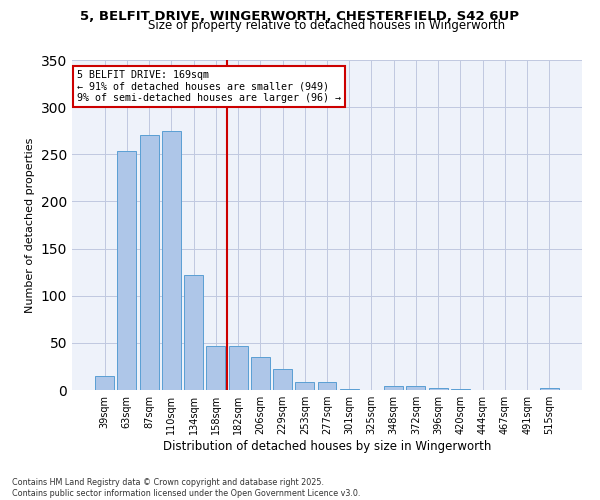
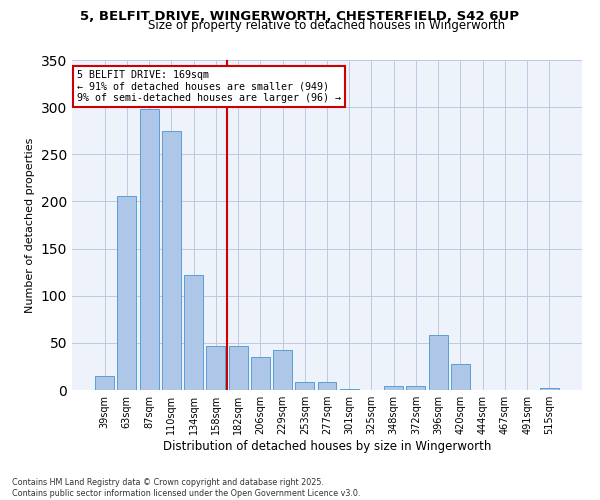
63sqm: 253 -> 206
87sqm: 270 -> 298
229sqm: 22 -> 42
396sqm: 2 -> 58
420sqm: 1 -> 28
